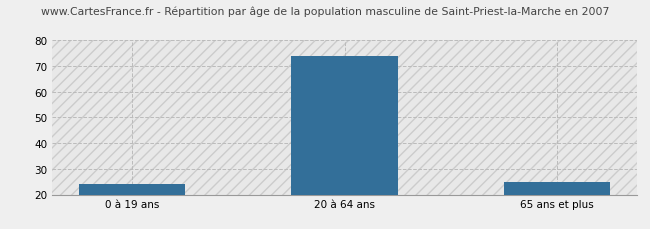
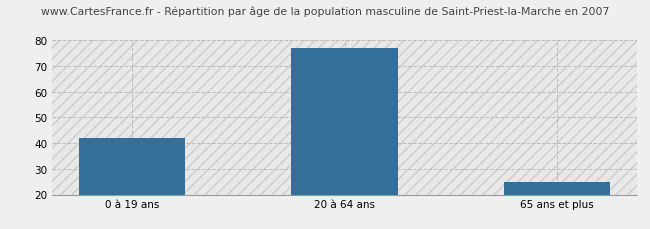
0 à 19 ans: 24 -> 42
20 à 64 ans: 74 -> 77
